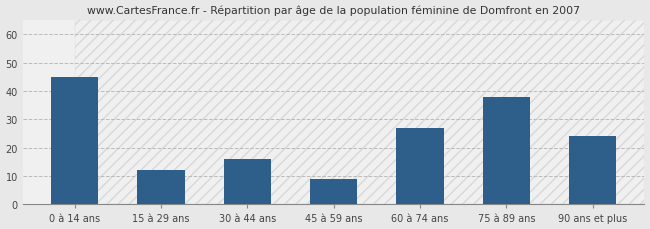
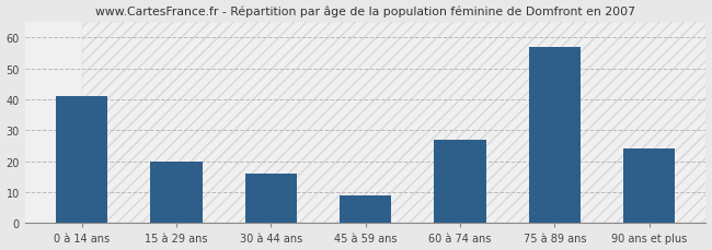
0 à 14 ans: 45 -> 41
15 à 29 ans: 12 -> 20
75 à 89 ans: 38 -> 57
